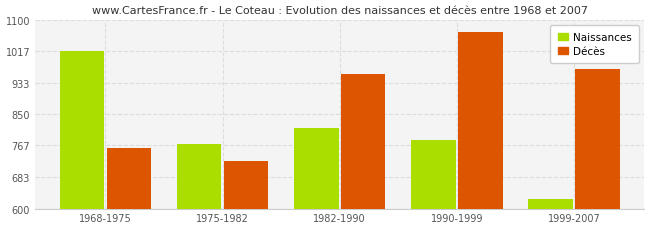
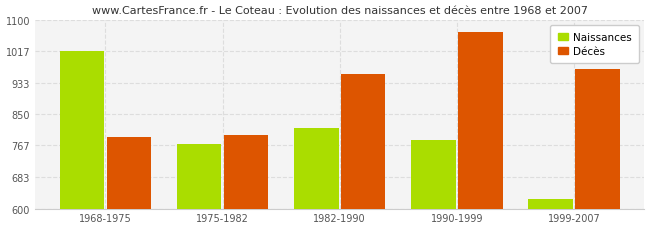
Décès/1968-1975: 760 -> 790
Décès/1975-1982: 725 -> 795
